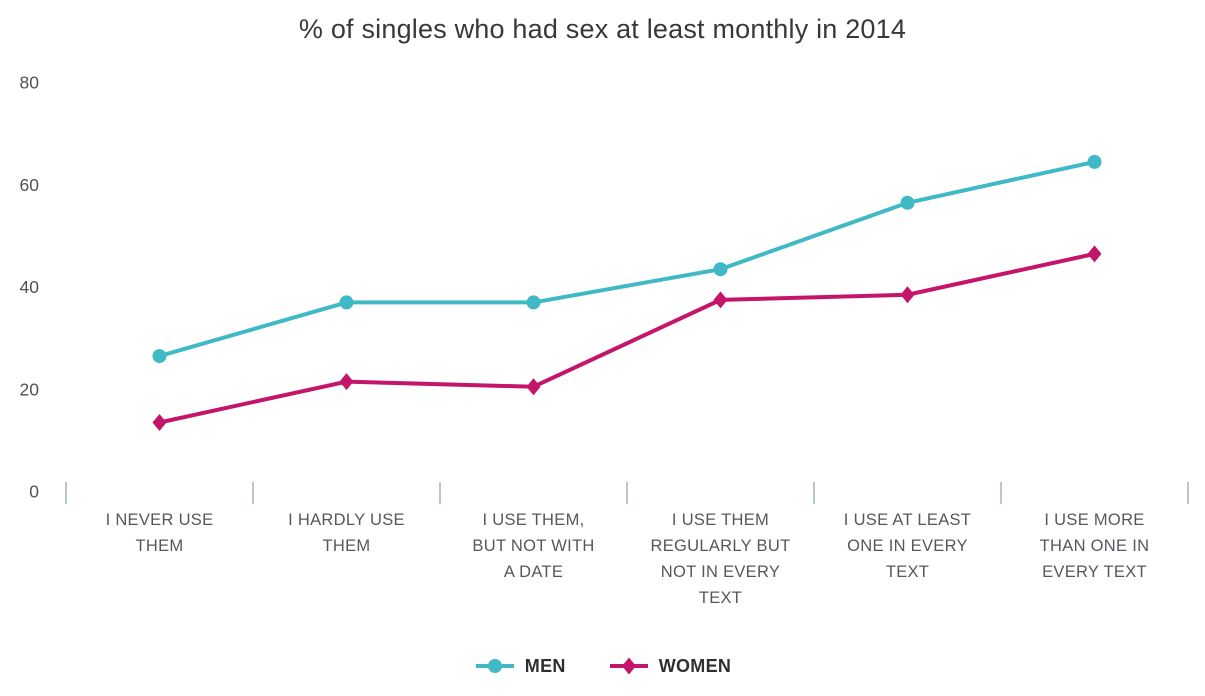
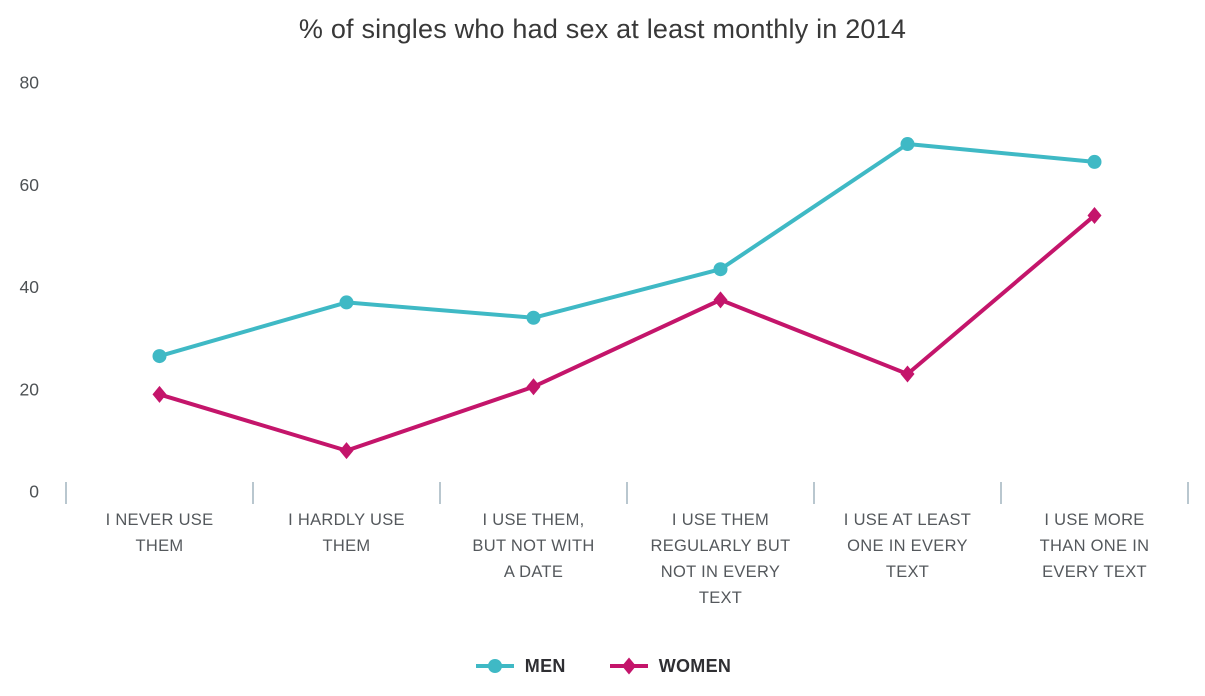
WOMEN/I NEVER USE THEM: 14 -> 19
WOMEN/I HARDLY USE THEM: 22 -> 8
MEN/I USE THEM, BUT NOT WITH A DATE: 37 -> 34
MEN/I USE AT LEAST ONE IN EVERY TEXT: 56 -> 68
WOMEN/I USE AT LEAST ONE IN EVERY TEXT: 38 -> 23
WOMEN/I USE MORE THAN ONE IN EVERY TEXT: 46 -> 54
